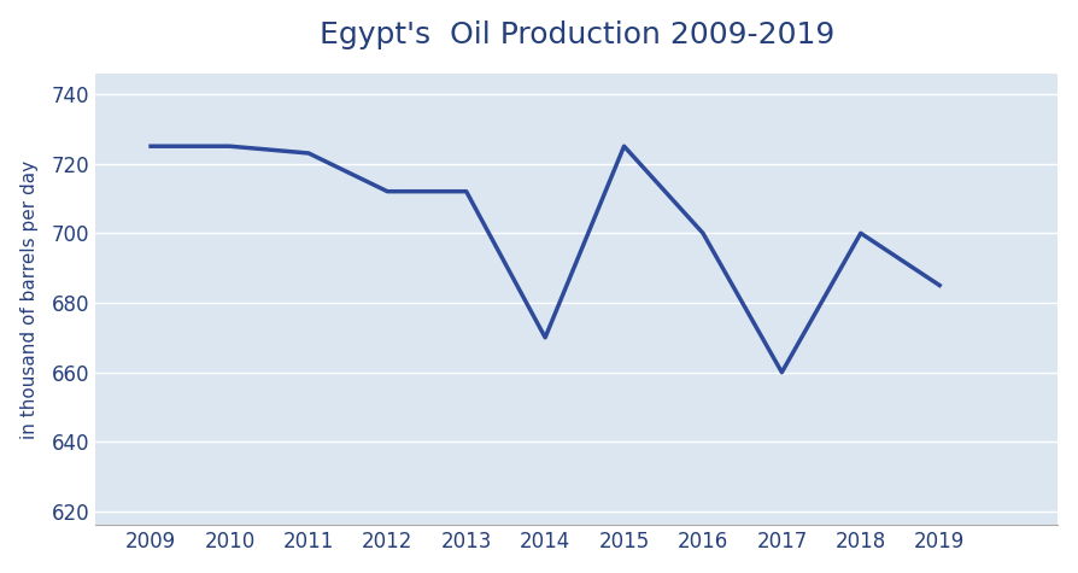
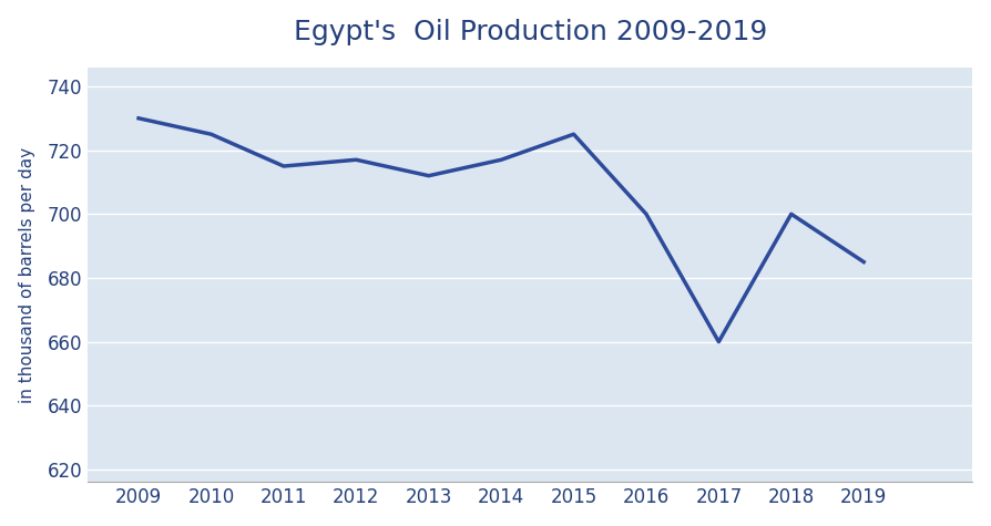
2009: 725 -> 730
2011: 723 -> 715
2012: 712 -> 717
2014: 670 -> 717
